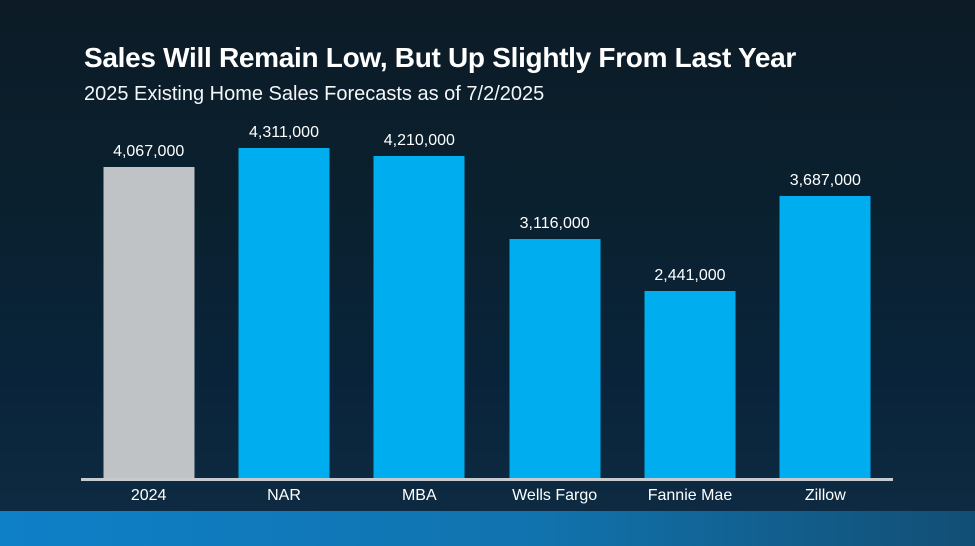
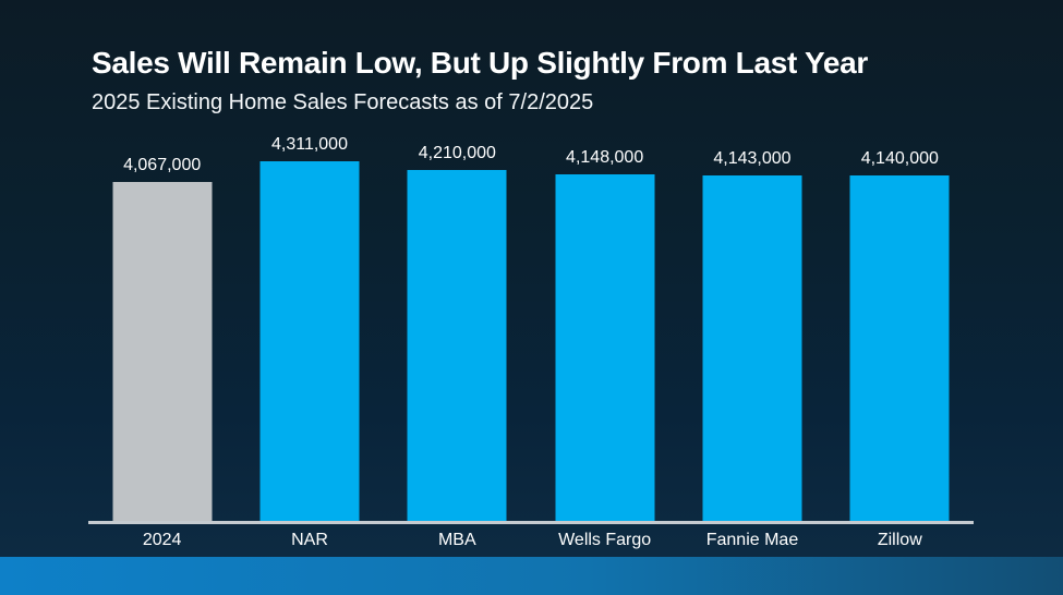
Wells Fargo: 3,116,000 -> 4,148,000
Fannie Mae: 2,441,000 -> 4,143,000
Zillow: 3,687,000 -> 4,140,000
